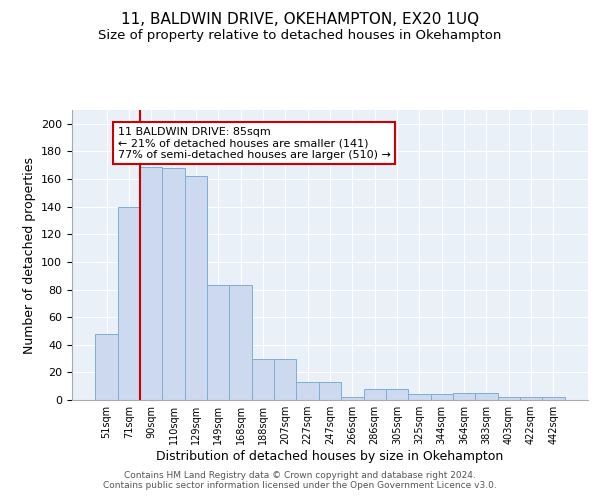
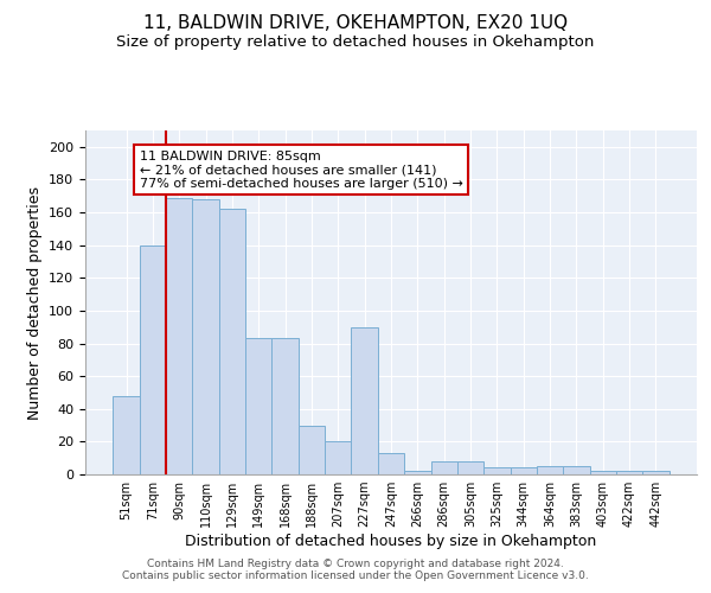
207sqm: 30 -> 20
227sqm: 13 -> 90
